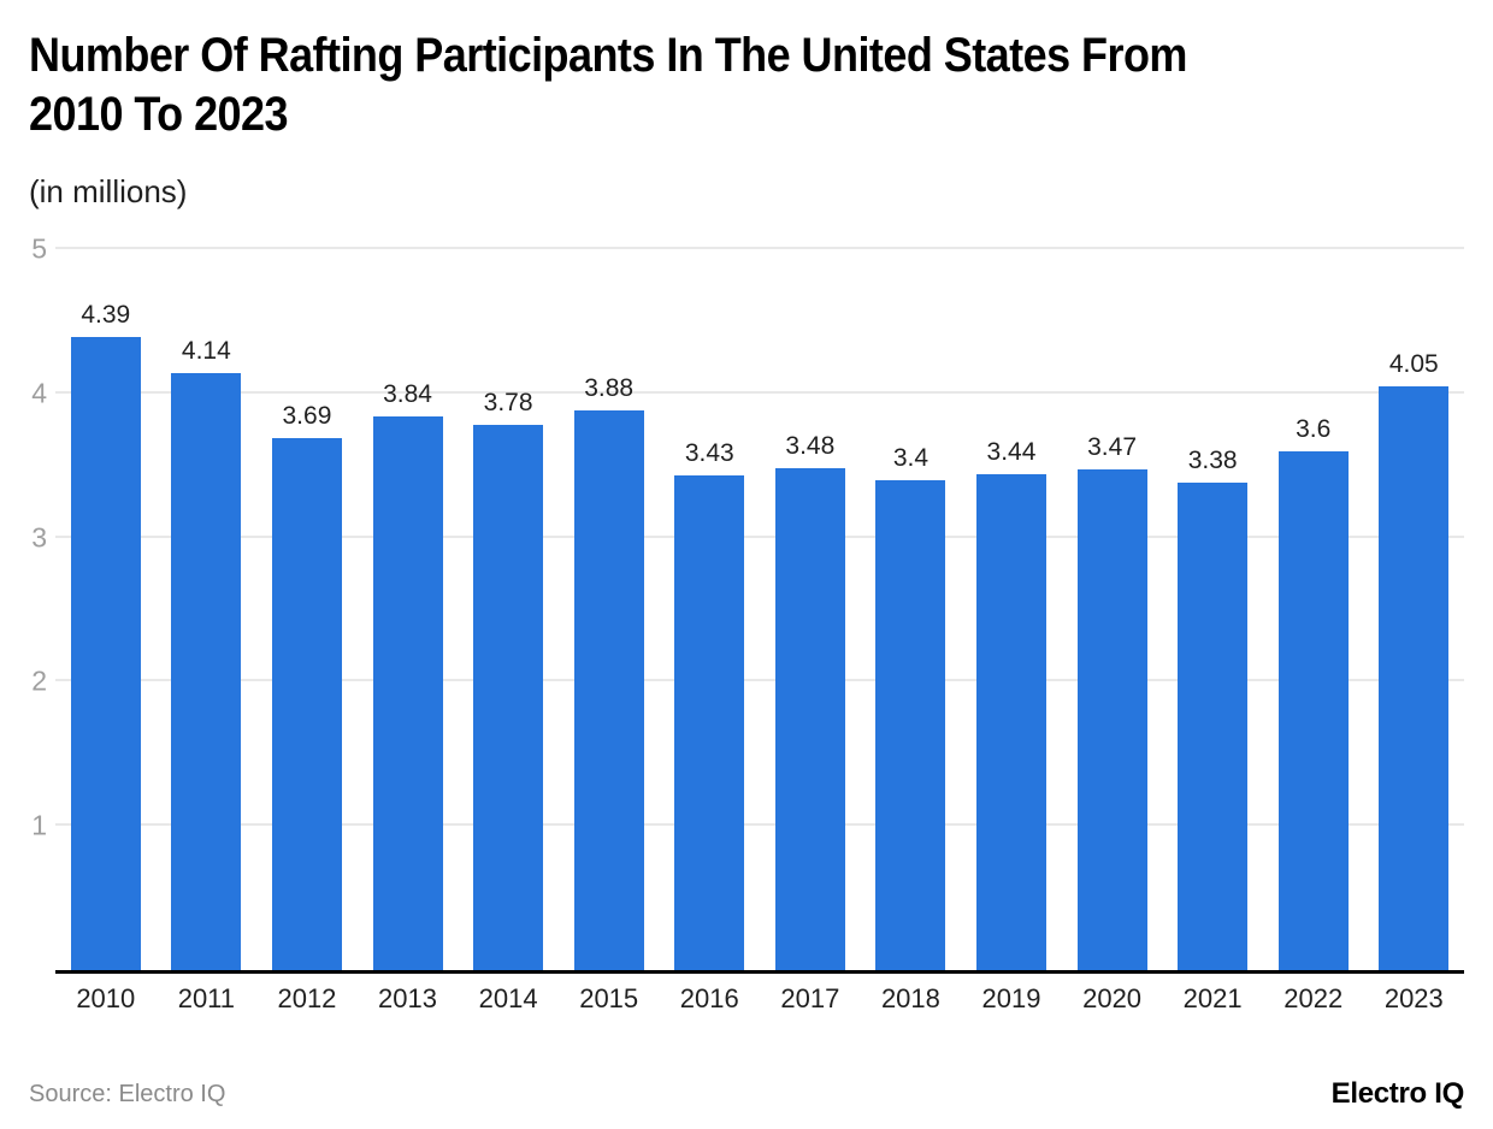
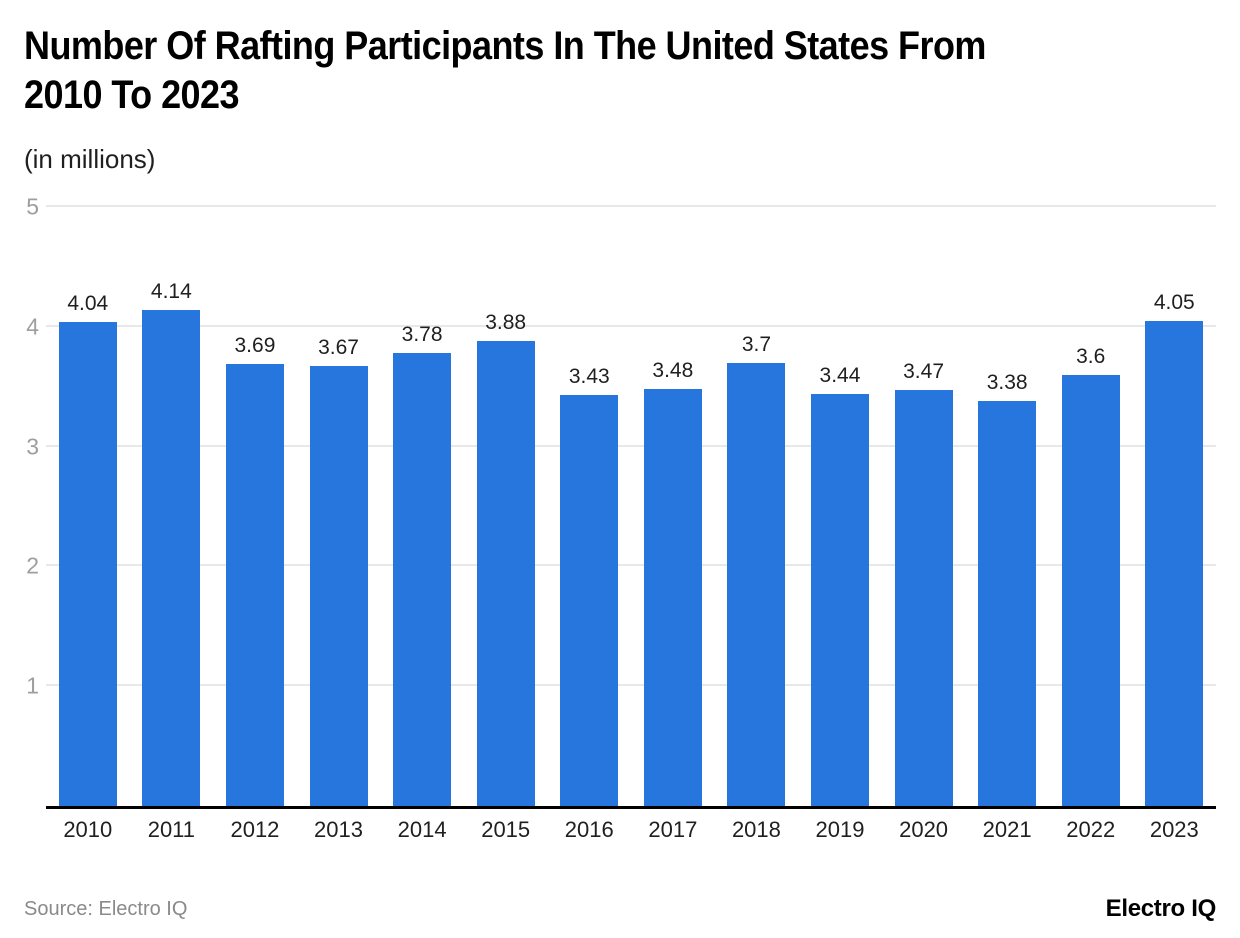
2010: 4.39 -> 4.04
2013: 3.84 -> 3.67
2018: 3.4 -> 3.7
